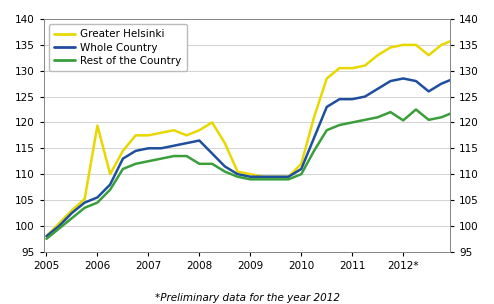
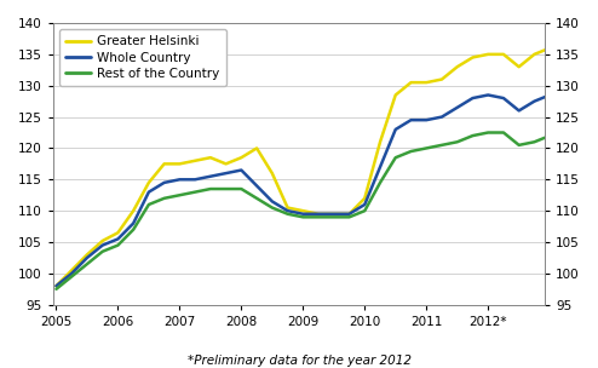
Greater Helsinki/2006: 119.4 -> 106.5
Rest of the Country/2008: 112.0 -> 113.5
Rest of the Country/2012*: 120.4 -> 122.5
